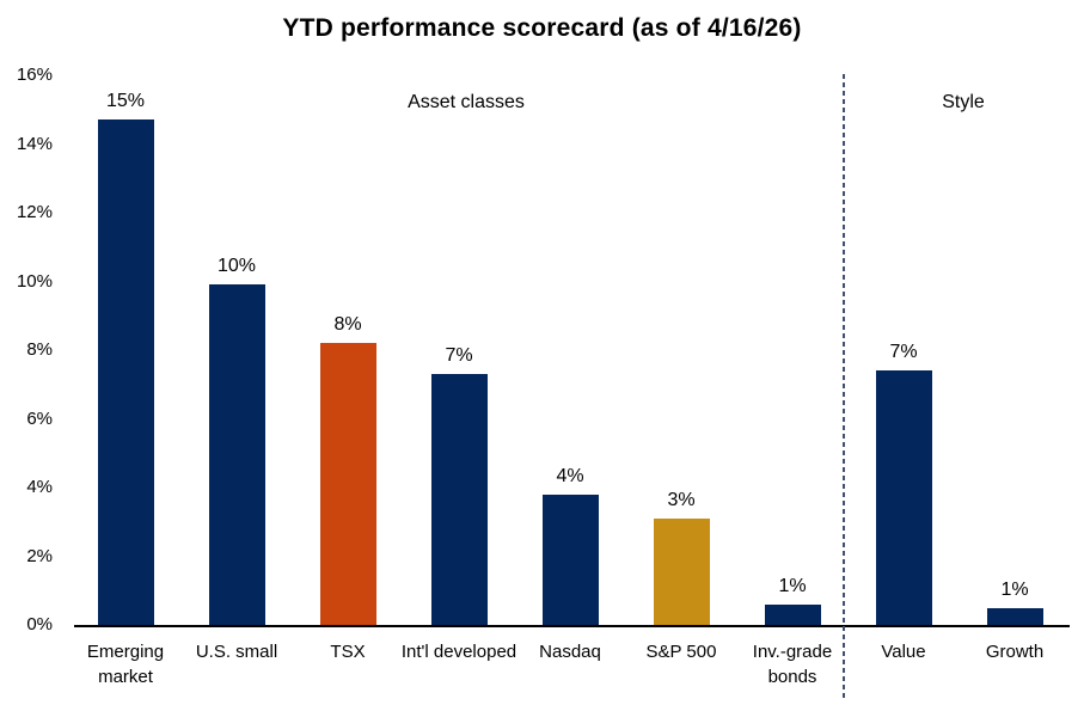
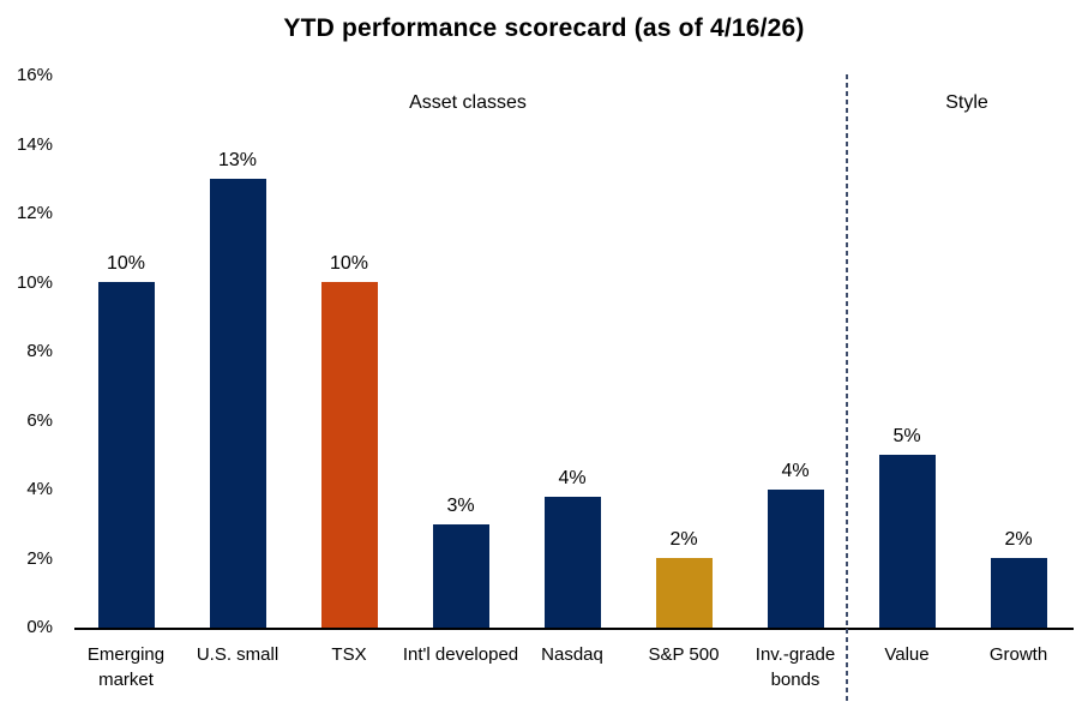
Emerging market: 15% -> 10%
U.S. small: 10% -> 13%
TSX: 8% -> 10%
Int'l developed: 7% -> 3%
S&P 500: 3% -> 2%
Inv.-grade bonds: 1% -> 4%
Value: 7% -> 5%
Growth: 1% -> 2%
